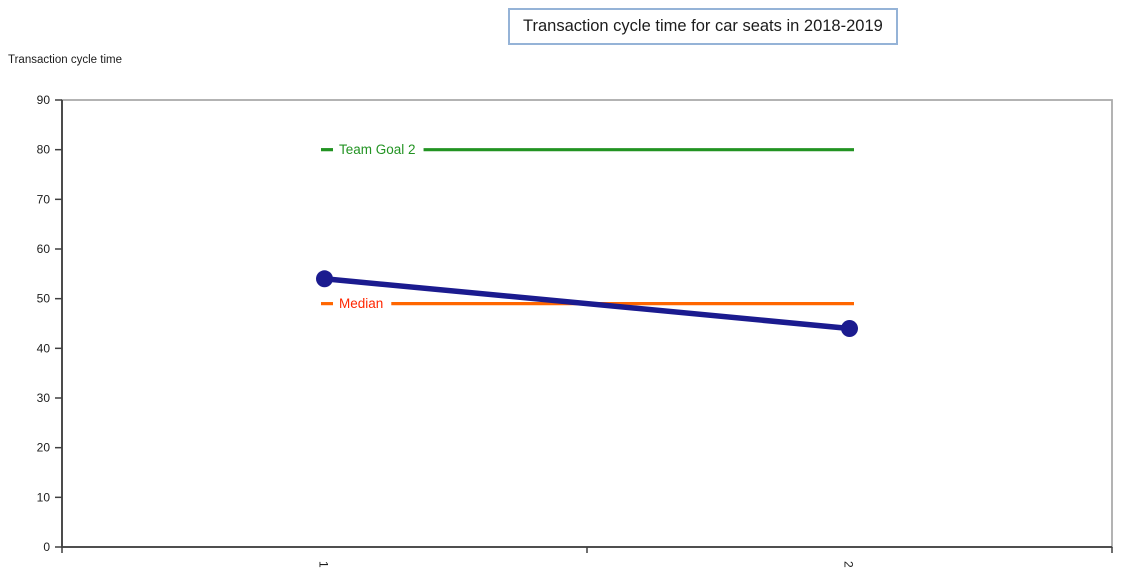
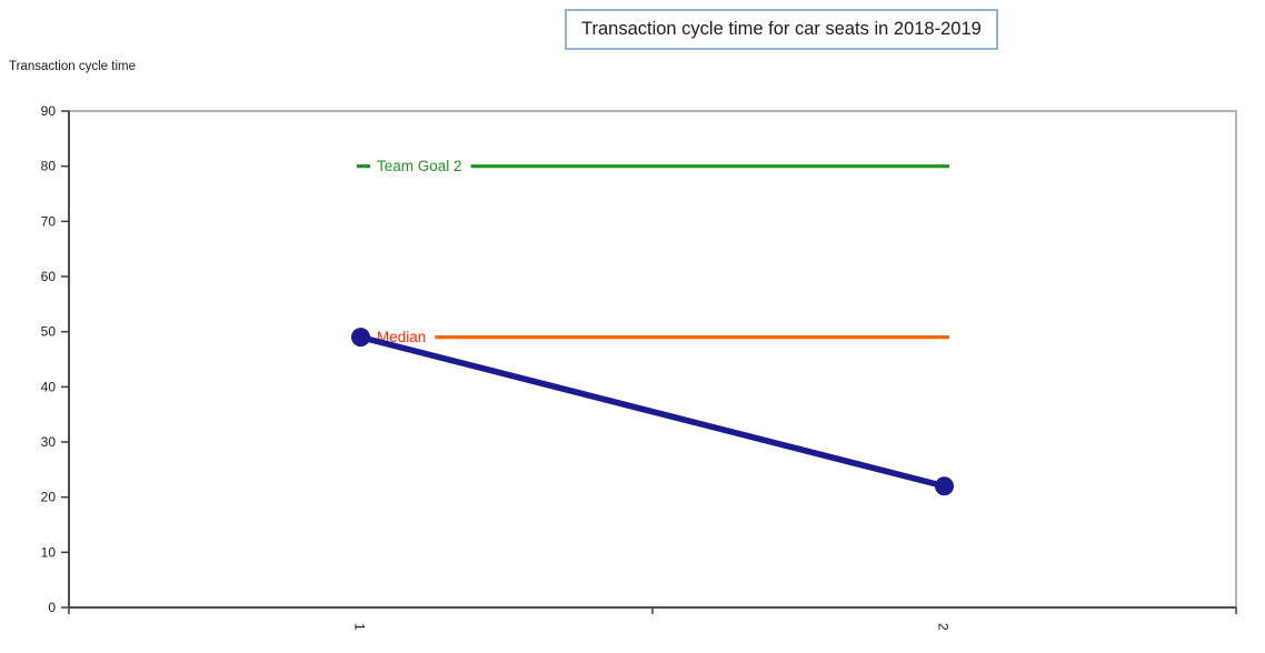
1: 54 -> 49
2: 44 -> 22
